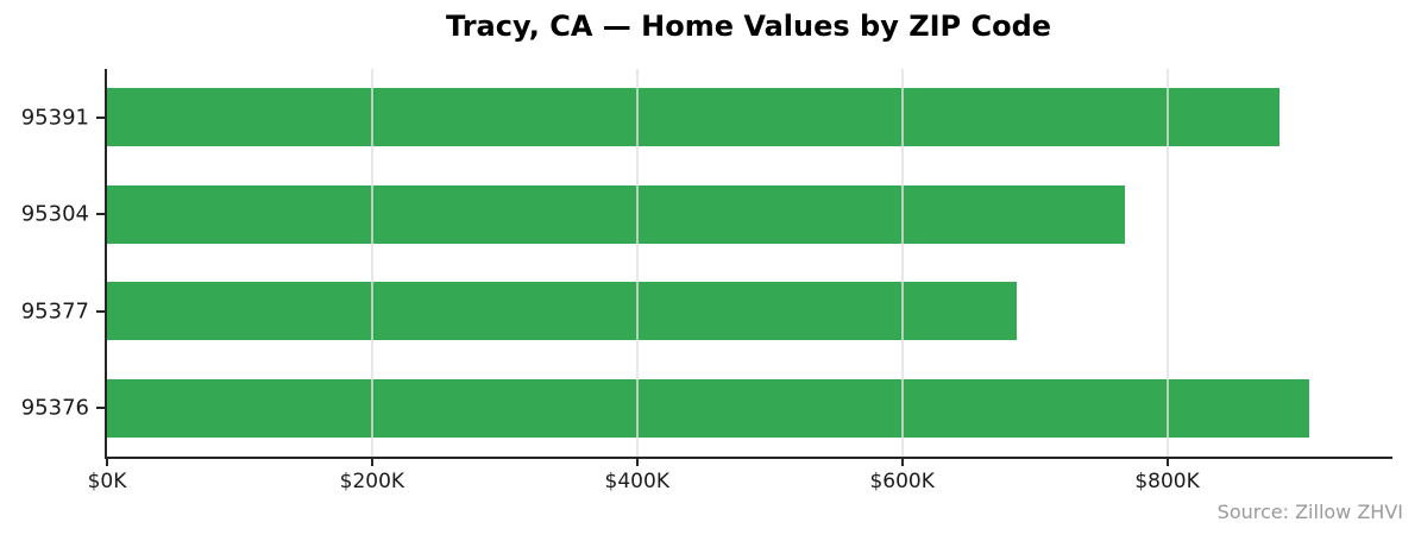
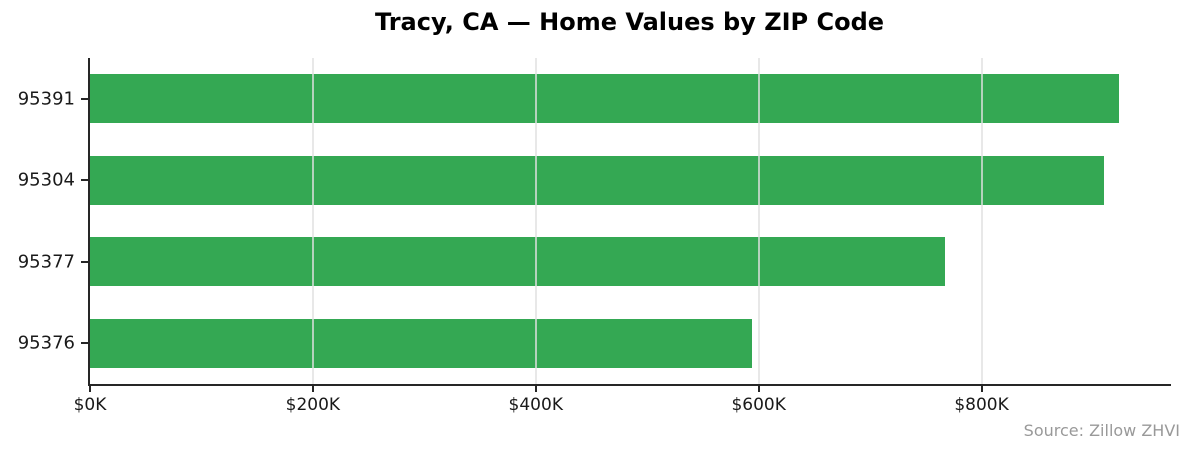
95391: $885K -> $923K
95304: $768K -> $910K
95377: $686K -> $767K
95376: $907K -> $594K
